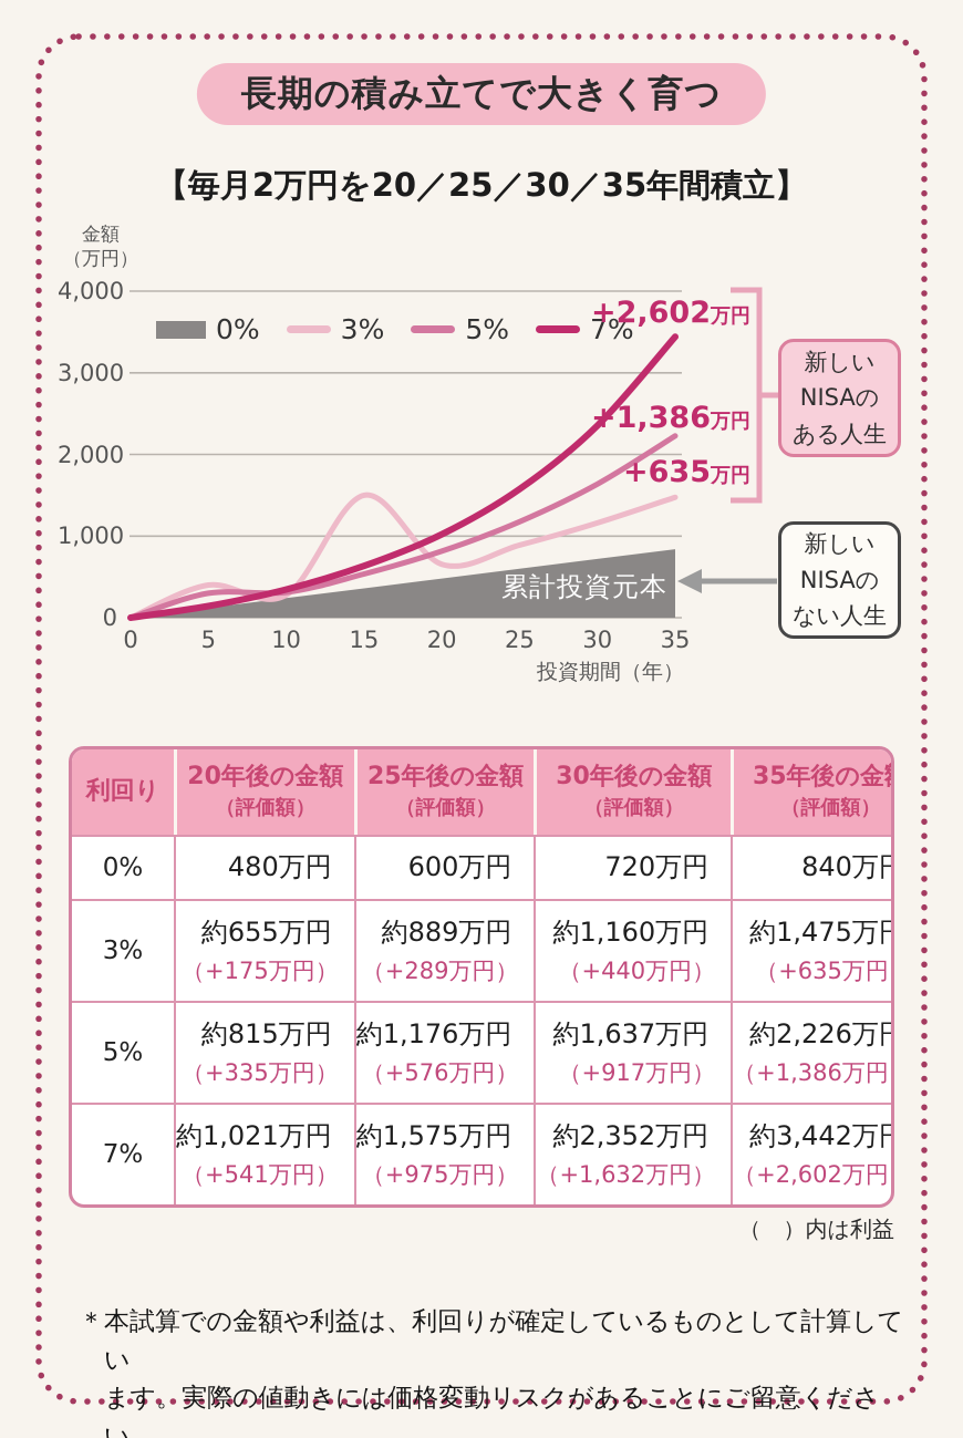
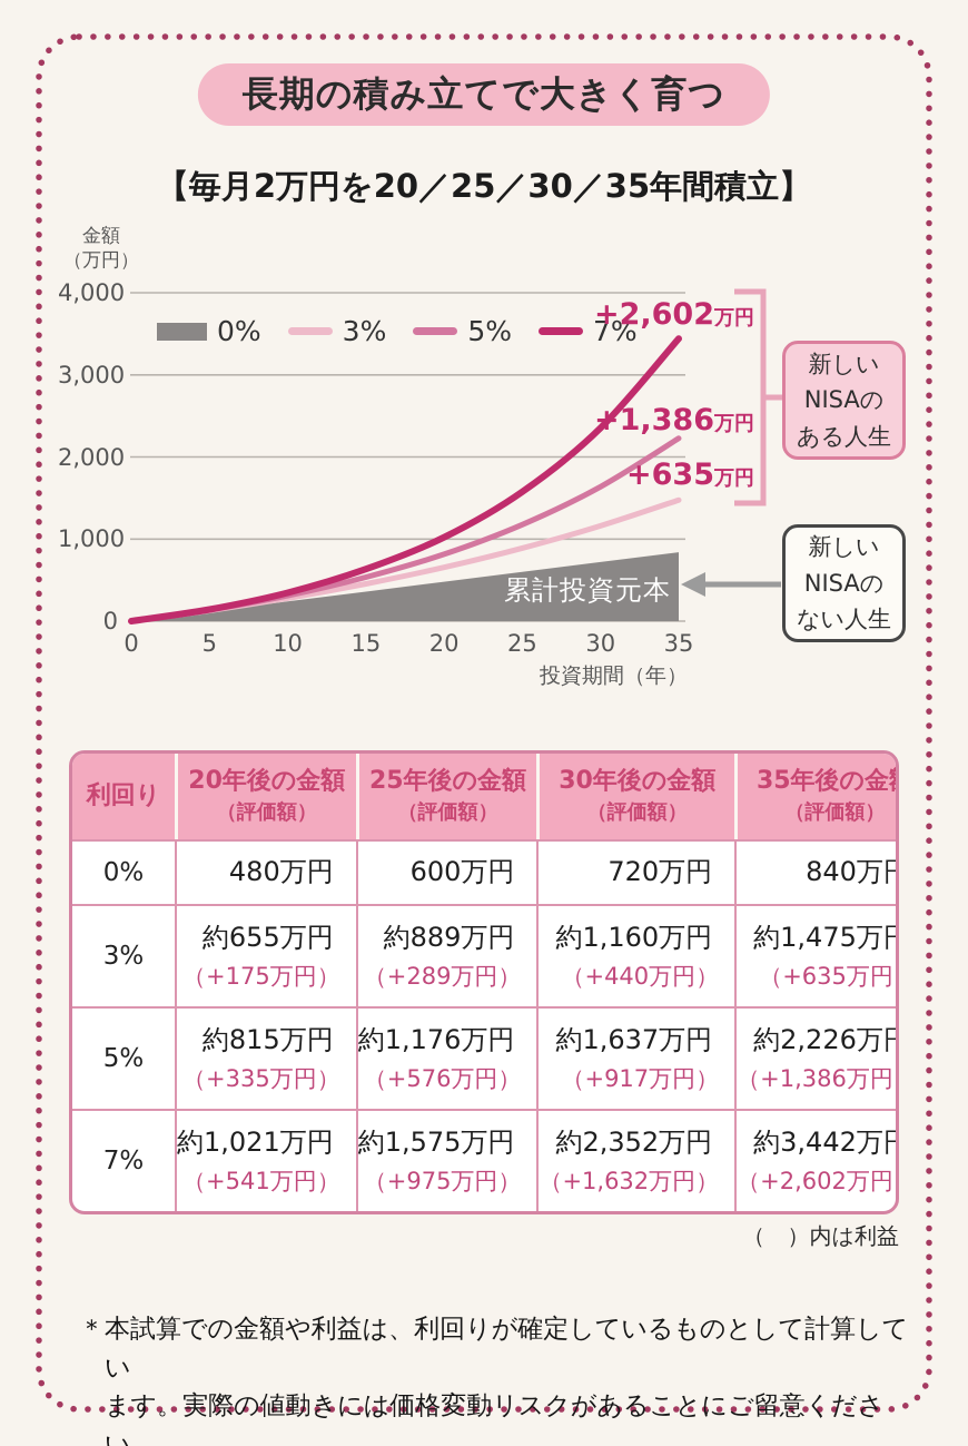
3%/5: 400 -> 100
5%/5: 300 -> 100
3%/15: 1500 -> 500
